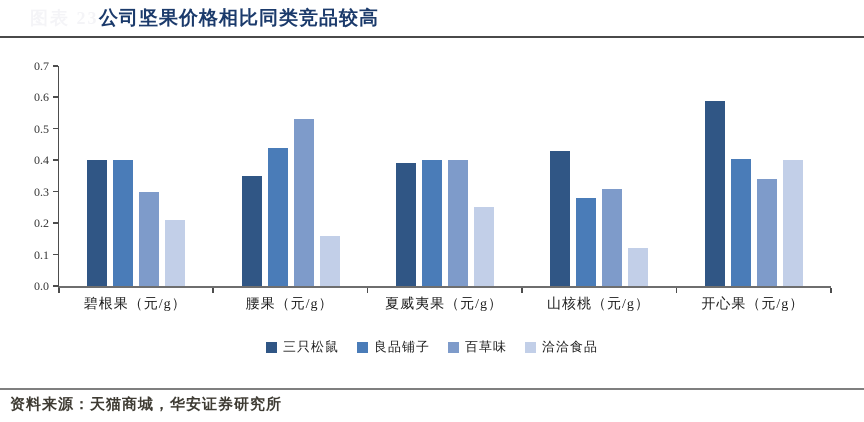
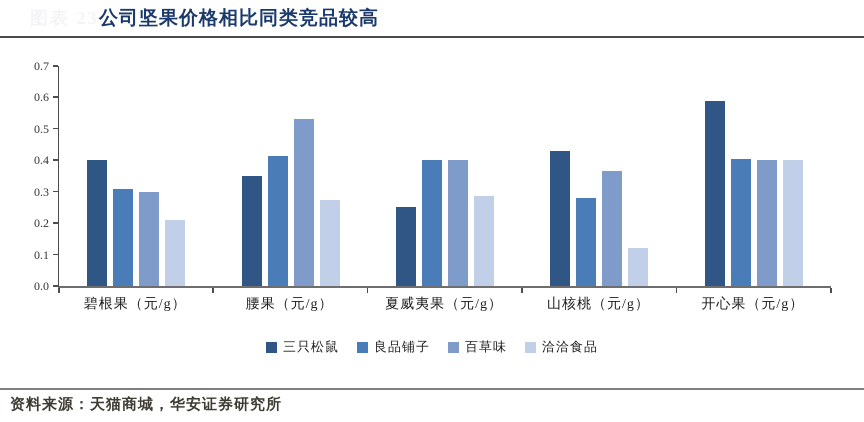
良品铺子/碧根果（元/g）: 0.40 -> 0.31
良品铺子/腰果（元/g）: 0.44 -> 0.41
洽洽食品/腰果（元/g）: 0.16 -> 0.28
三只松鼠/夏威夷果（元/g）: 0.39 -> 0.25
洽洽食品/夏威夷果（元/g）: 0.25 -> 0.28
百草味/山核桃（元/g）: 0.31 -> 0.36
百草味/开心果（元/g）: 0.34 -> 0.40
